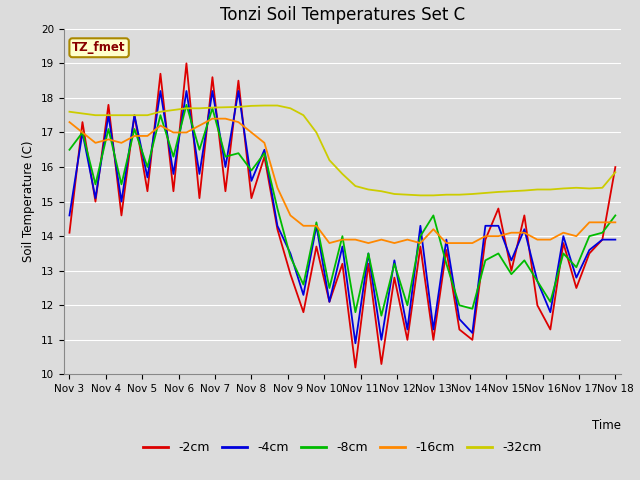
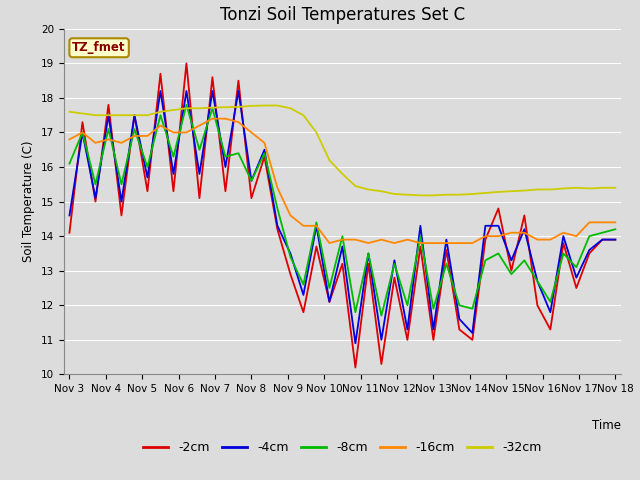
-8cm/Nov 3: 16.5 -> 16.1
-16cm/Nov 3: 17.3 -> 16.8
-8cm/Nov 8: 15.9 -> 15.6
-8cm/Nov 13: 14.6 -> 11.9
-16cm/Nov 13: 14.2 -> 13.8
-2cm/Nov 18: 16.0 -> 13.9
-8cm/Nov 18: 14.6 -> 14.2
-32cm/Nov 18: 15.85 -> 15.40
